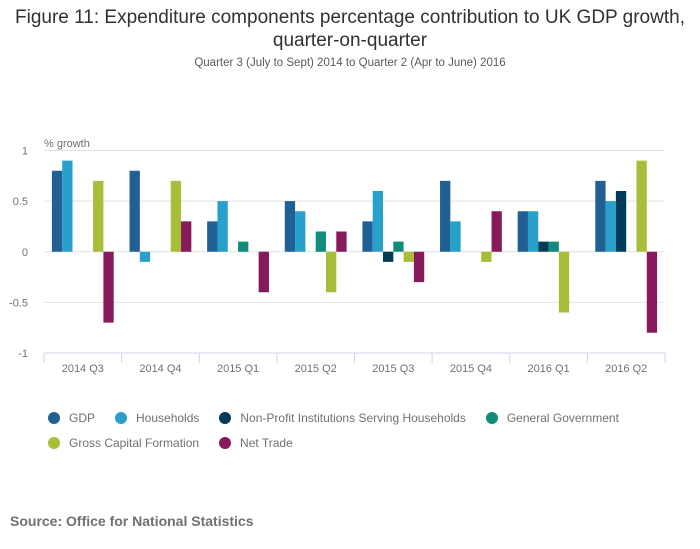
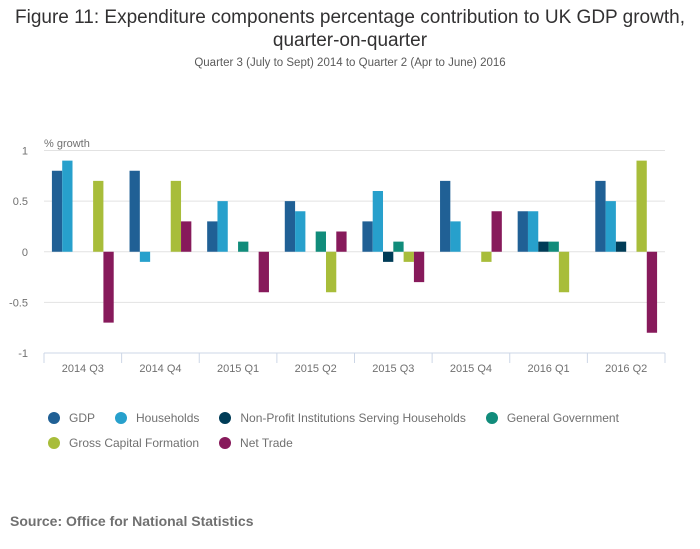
Gross Capital Formation/2016 Q1: -0.6 -> -0.4
Non-Profit Institutions Serving Households/2016 Q2: 0.6 -> 0.1
